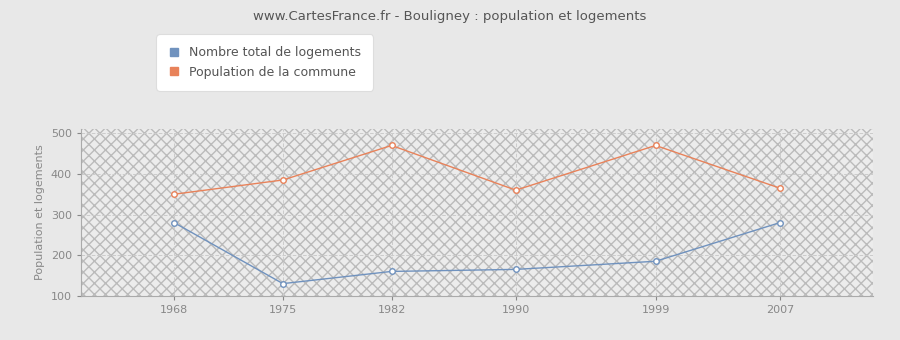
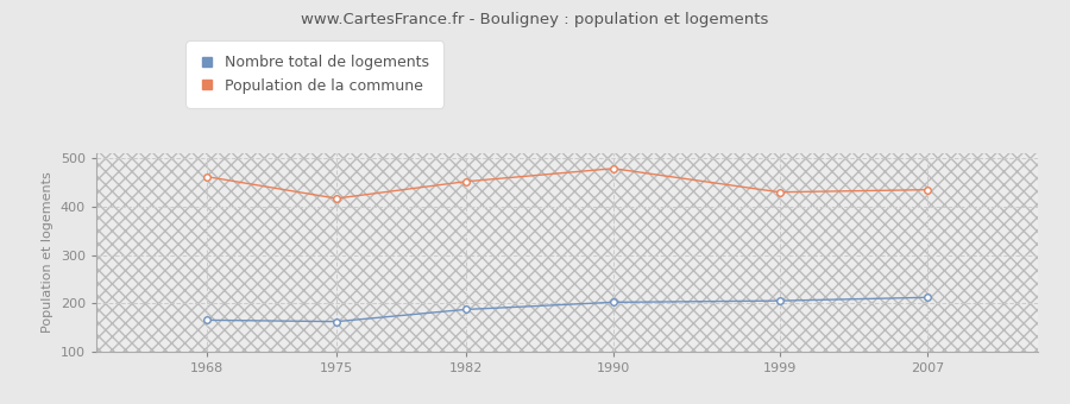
Nombre total de logements/1968: 280 -> 165
Population de la commune/1968: 350 -> 462
Nombre total de logements/1975: 130 -> 162
Population de la commune/1975: 385 -> 417
Nombre total de logements/1982: 160 -> 187
Population de la commune/1982: 470 -> 452
Nombre total de logements/1990: 165 -> 202
Population de la commune/1990: 360 -> 479
Nombre total de logements/1999: 185 -> 205
Population de la commune/1999: 470 -> 430
Nombre total de logements/2007: 280 -> 212
Population de la commune/2007: 365 -> 435
